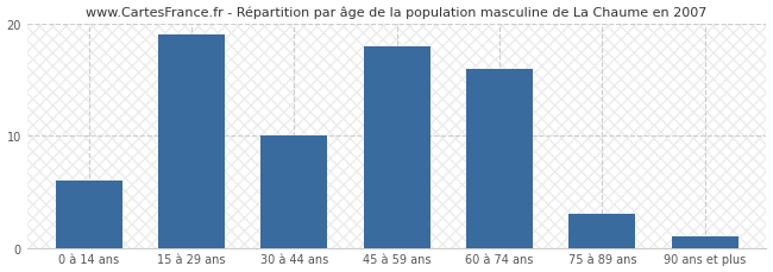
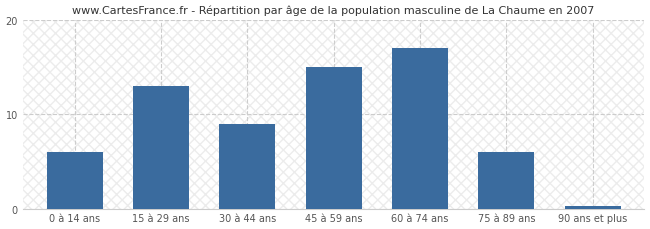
15 à 29 ans: 19.0 -> 13.0
30 à 44 ans: 10.0 -> 9.0
45 à 59 ans: 18.0 -> 15.0
60 à 74 ans: 16.0 -> 17.0
75 à 89 ans: 3.0 -> 6.0
90 ans et plus: 1.0 -> 0.3
